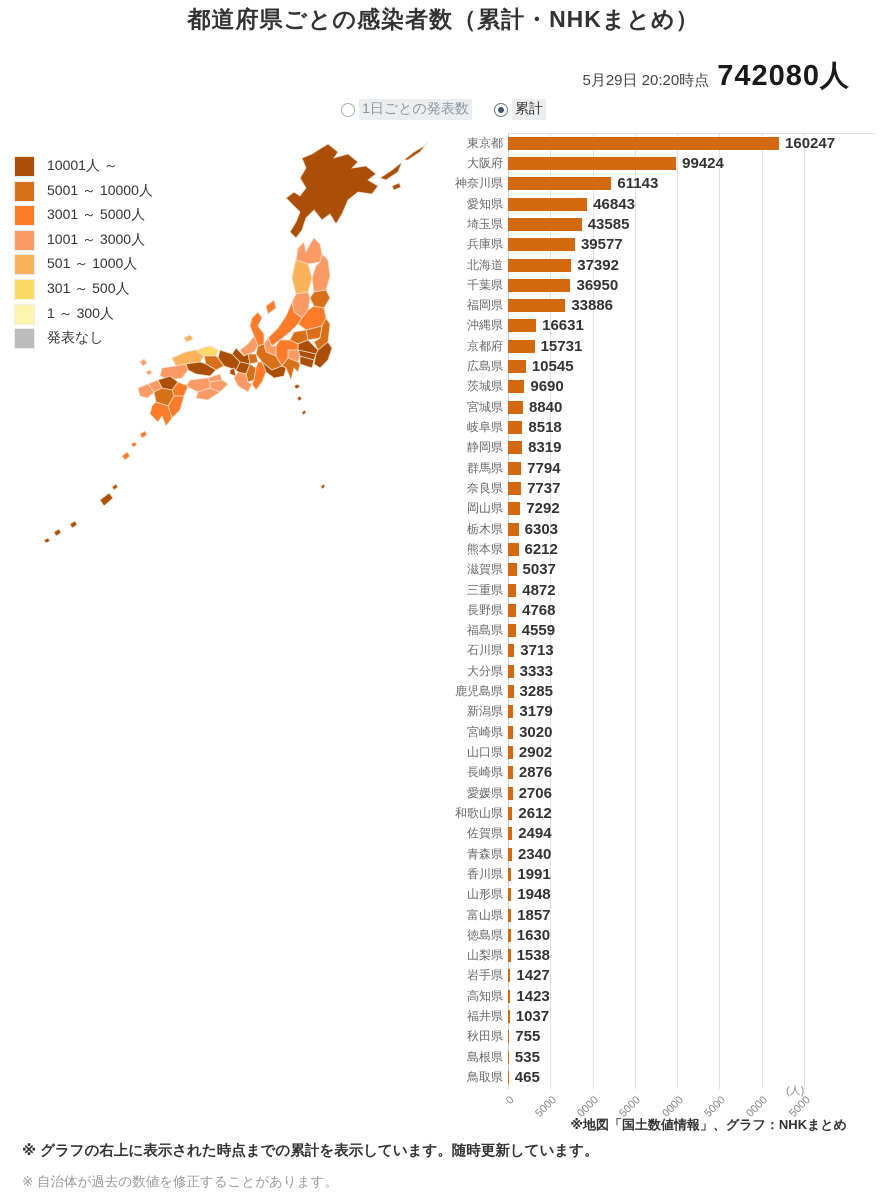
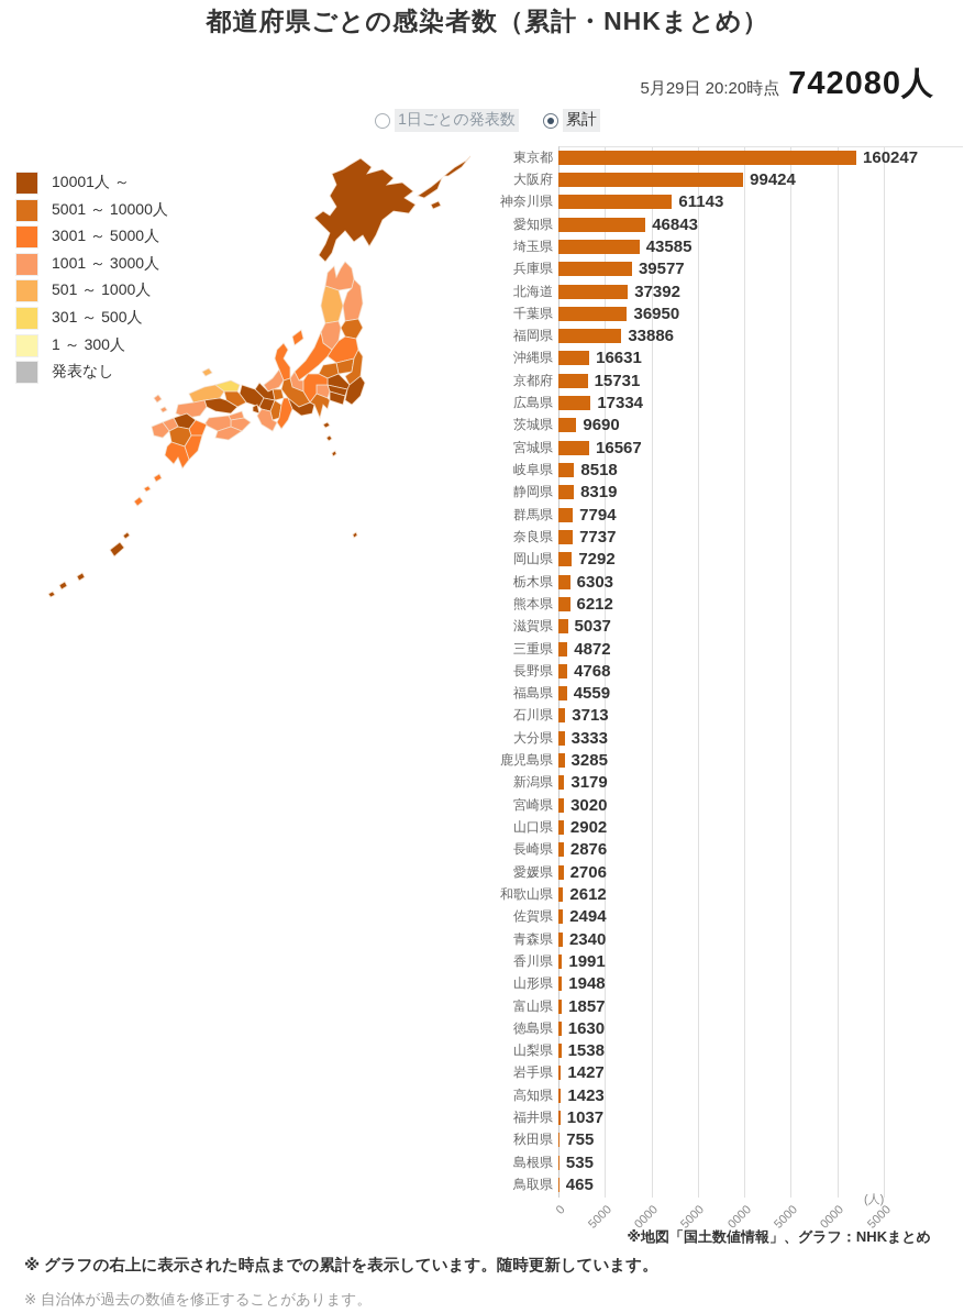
広島県: 10545 -> 17334
宮城県: 8840 -> 16567
